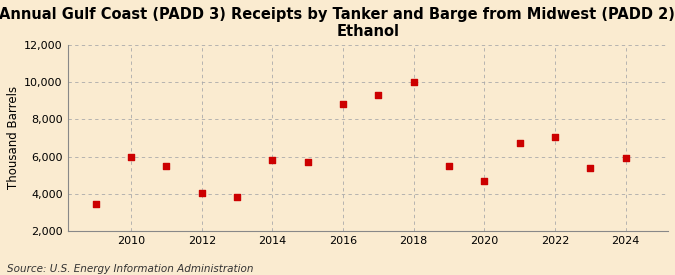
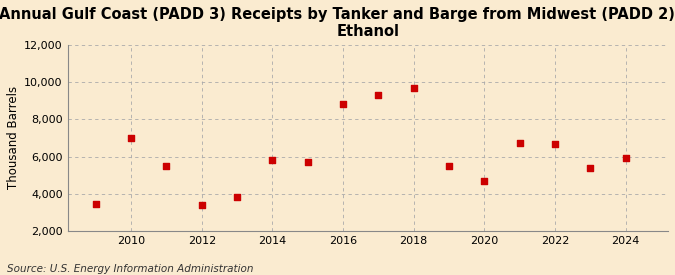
2010: 6,000 -> 7,000
2012: 4,000 -> 3,400
2018: 10,000 -> 9,700
2022: 7,000 -> 6,700
